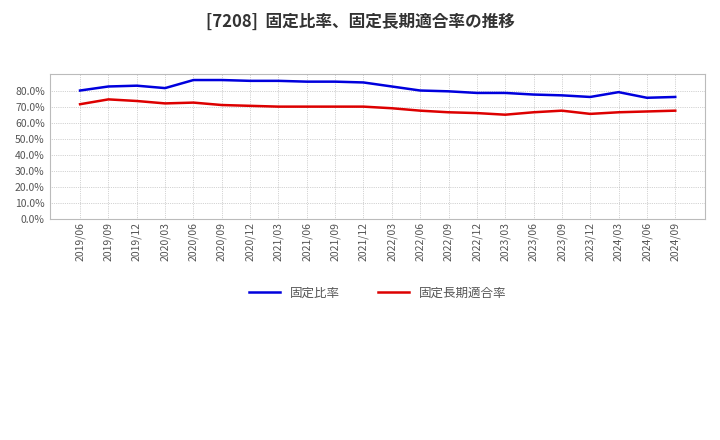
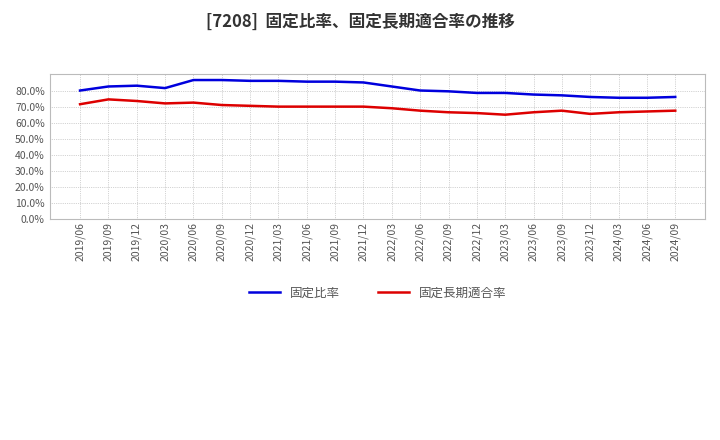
固定比率/2024/03: 79% -> 76%
